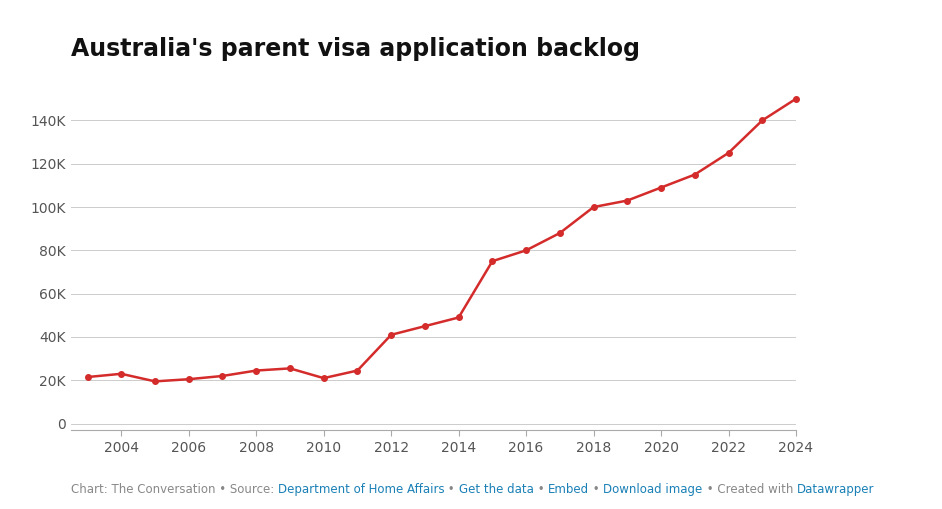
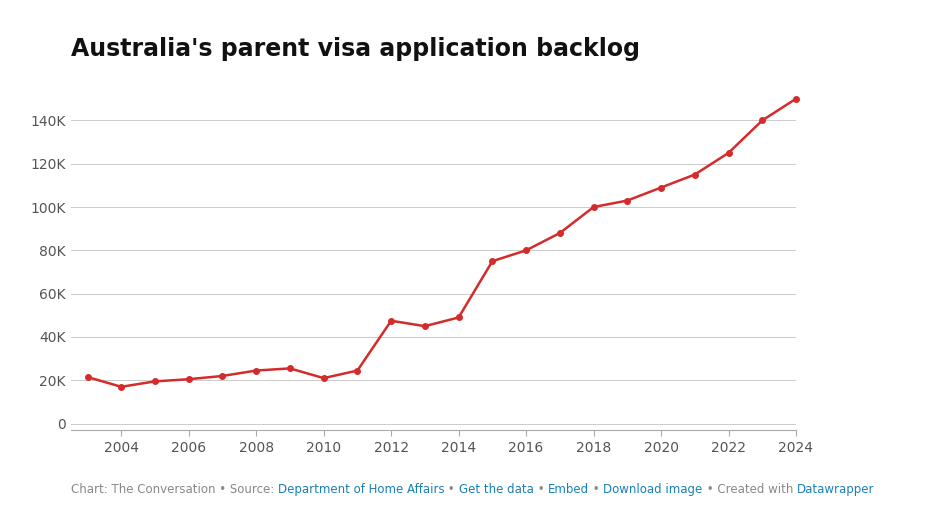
2004: 23.0K -> 17.0K
2012: 41.0K -> 47.5K
